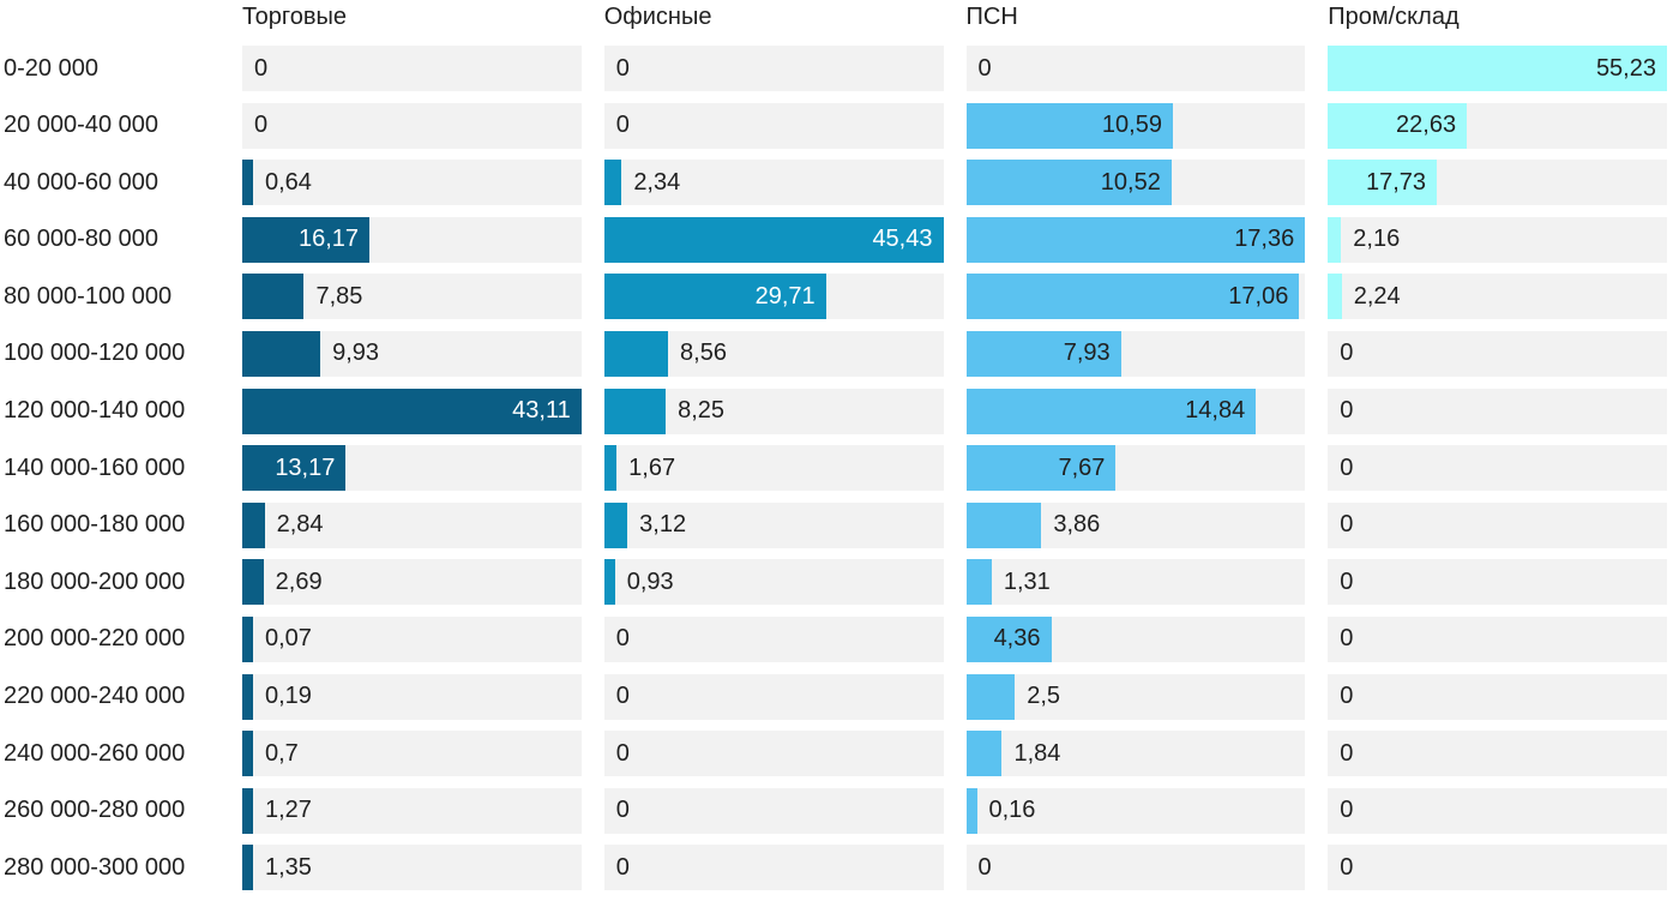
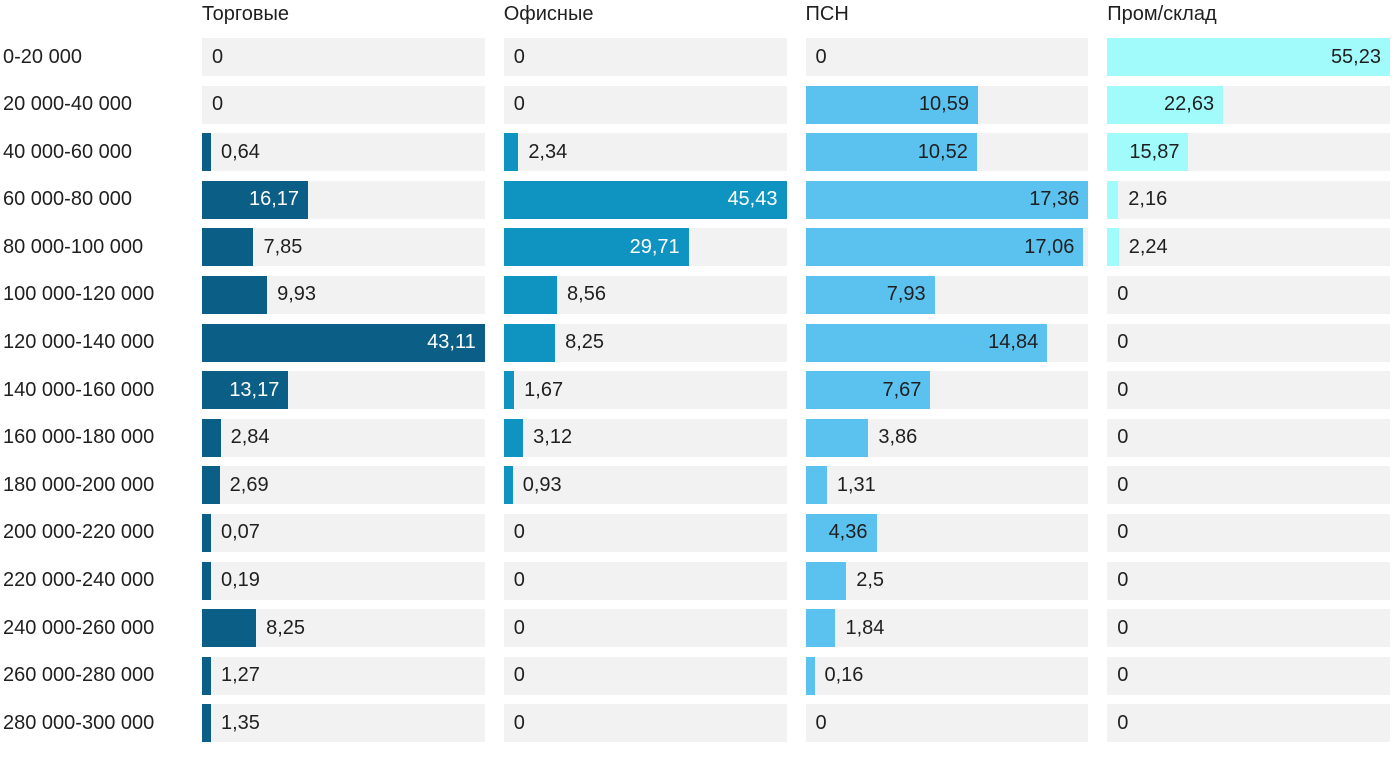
Пром/склад/40 000-60 000: 17,73 -> 15,87
Торговые/240 000-260 000: 0,7 -> 8,25
